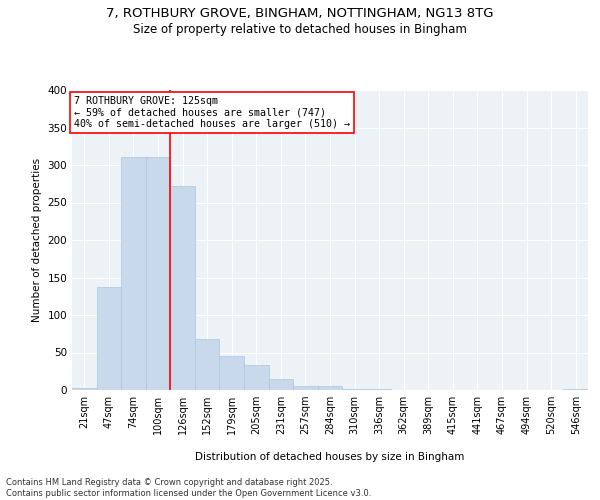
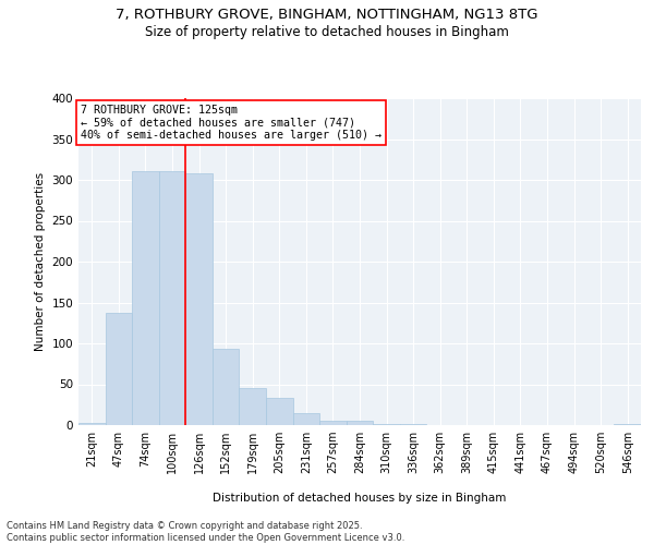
126sqm: 272 -> 308
152sqm: 68 -> 93
